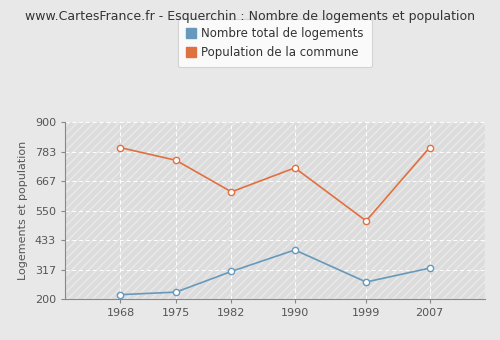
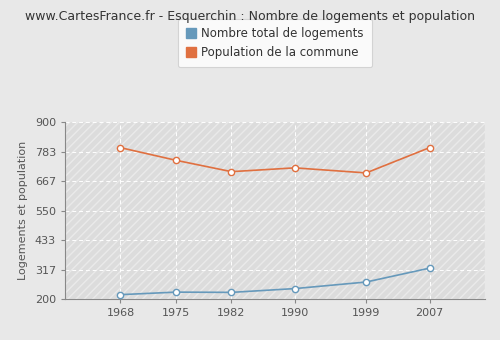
Nombre total de logements/1982: 310 -> 227
Population de la commune/1982: 625 -> 705
Nombre total de logements/1990: 395 -> 242
Population de la commune/1999: 510 -> 700
